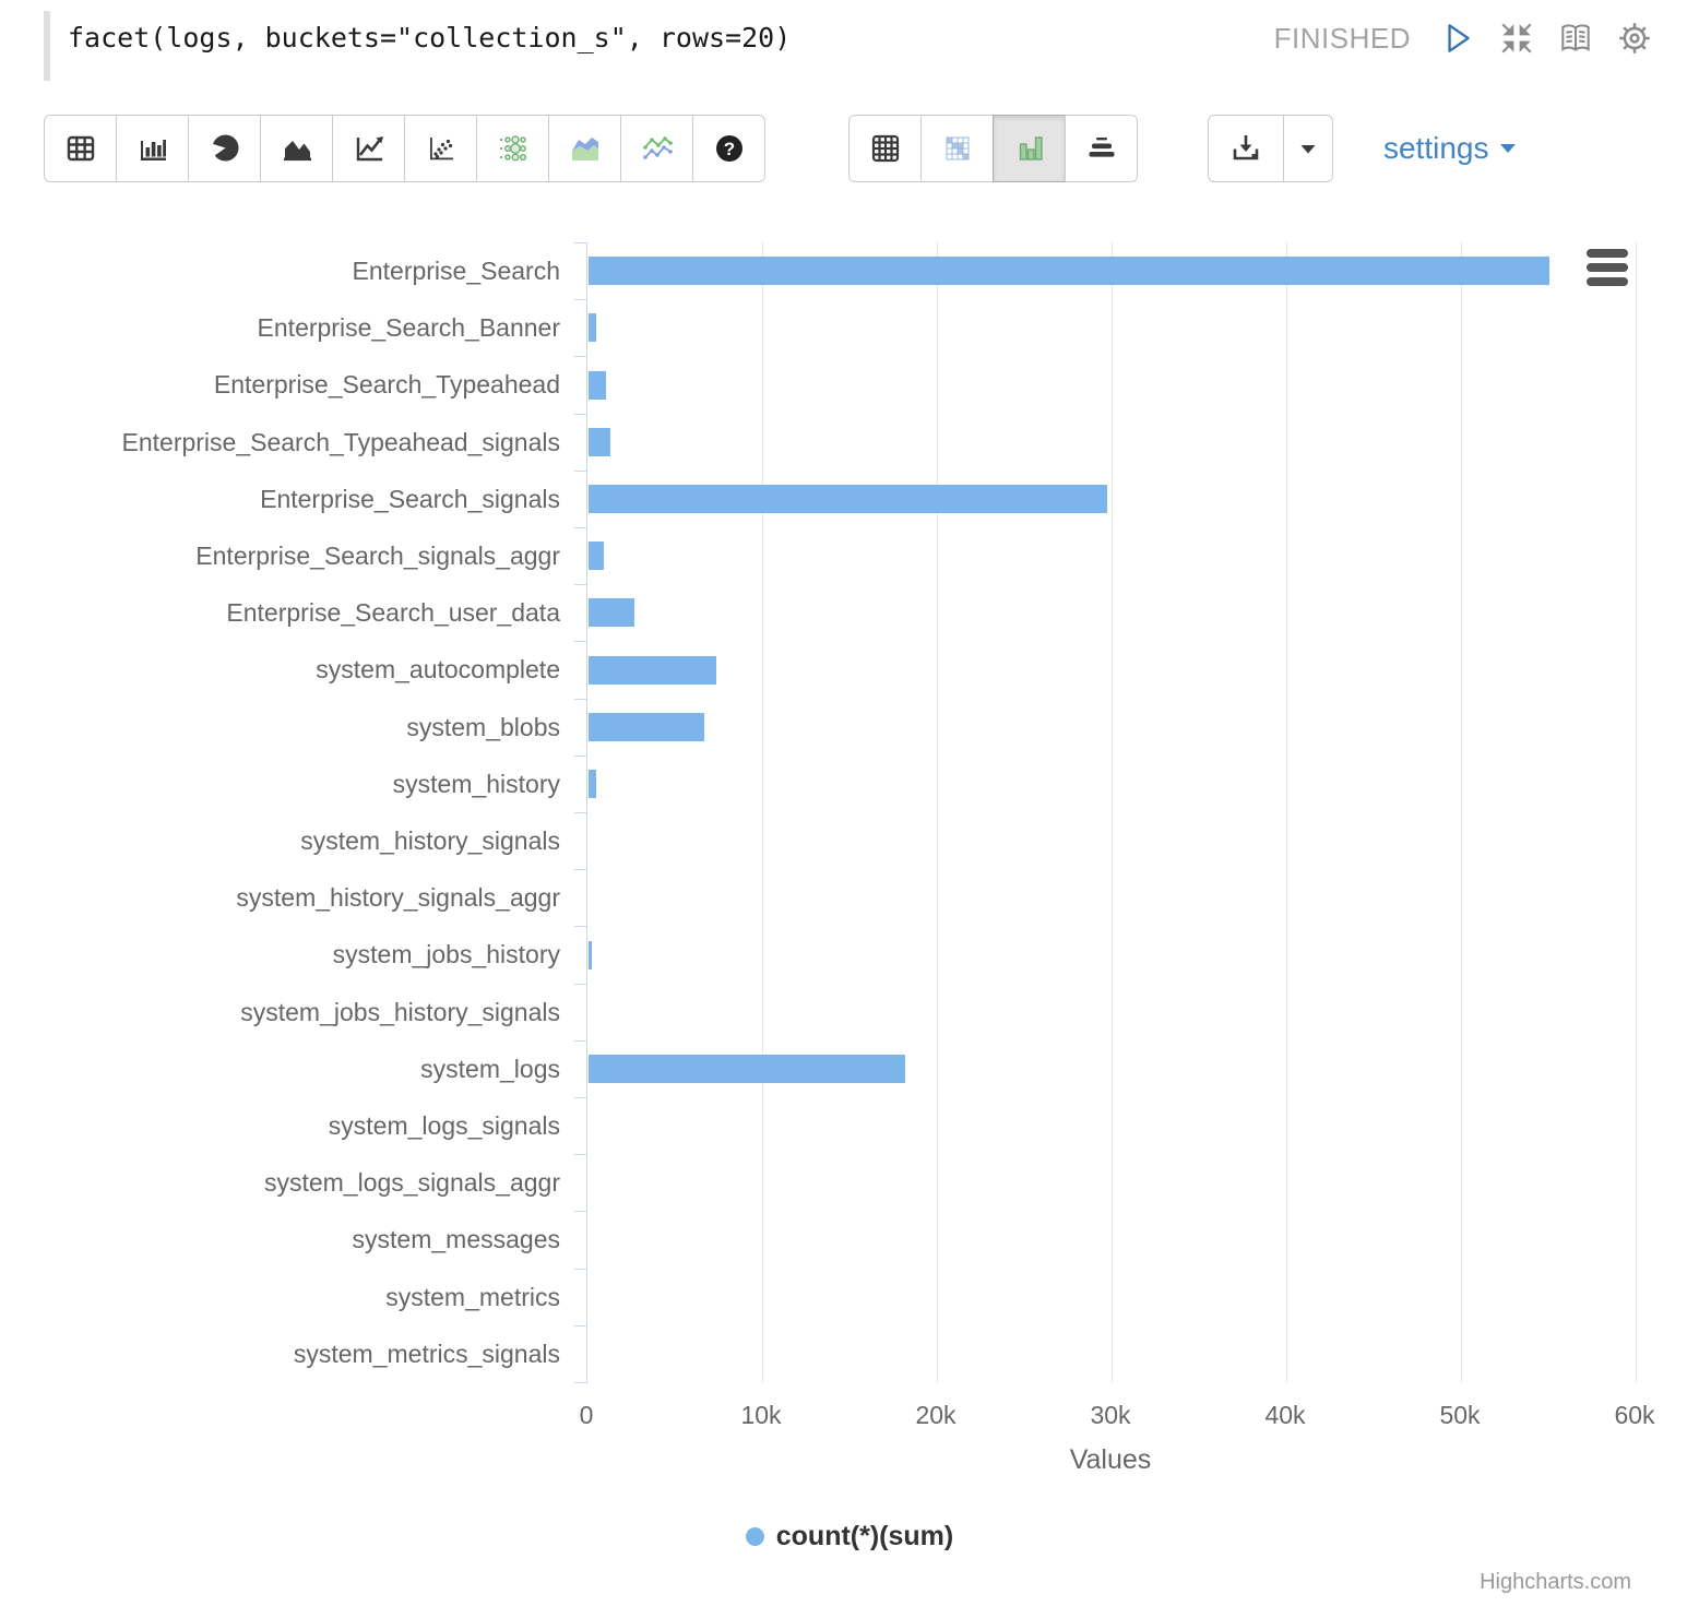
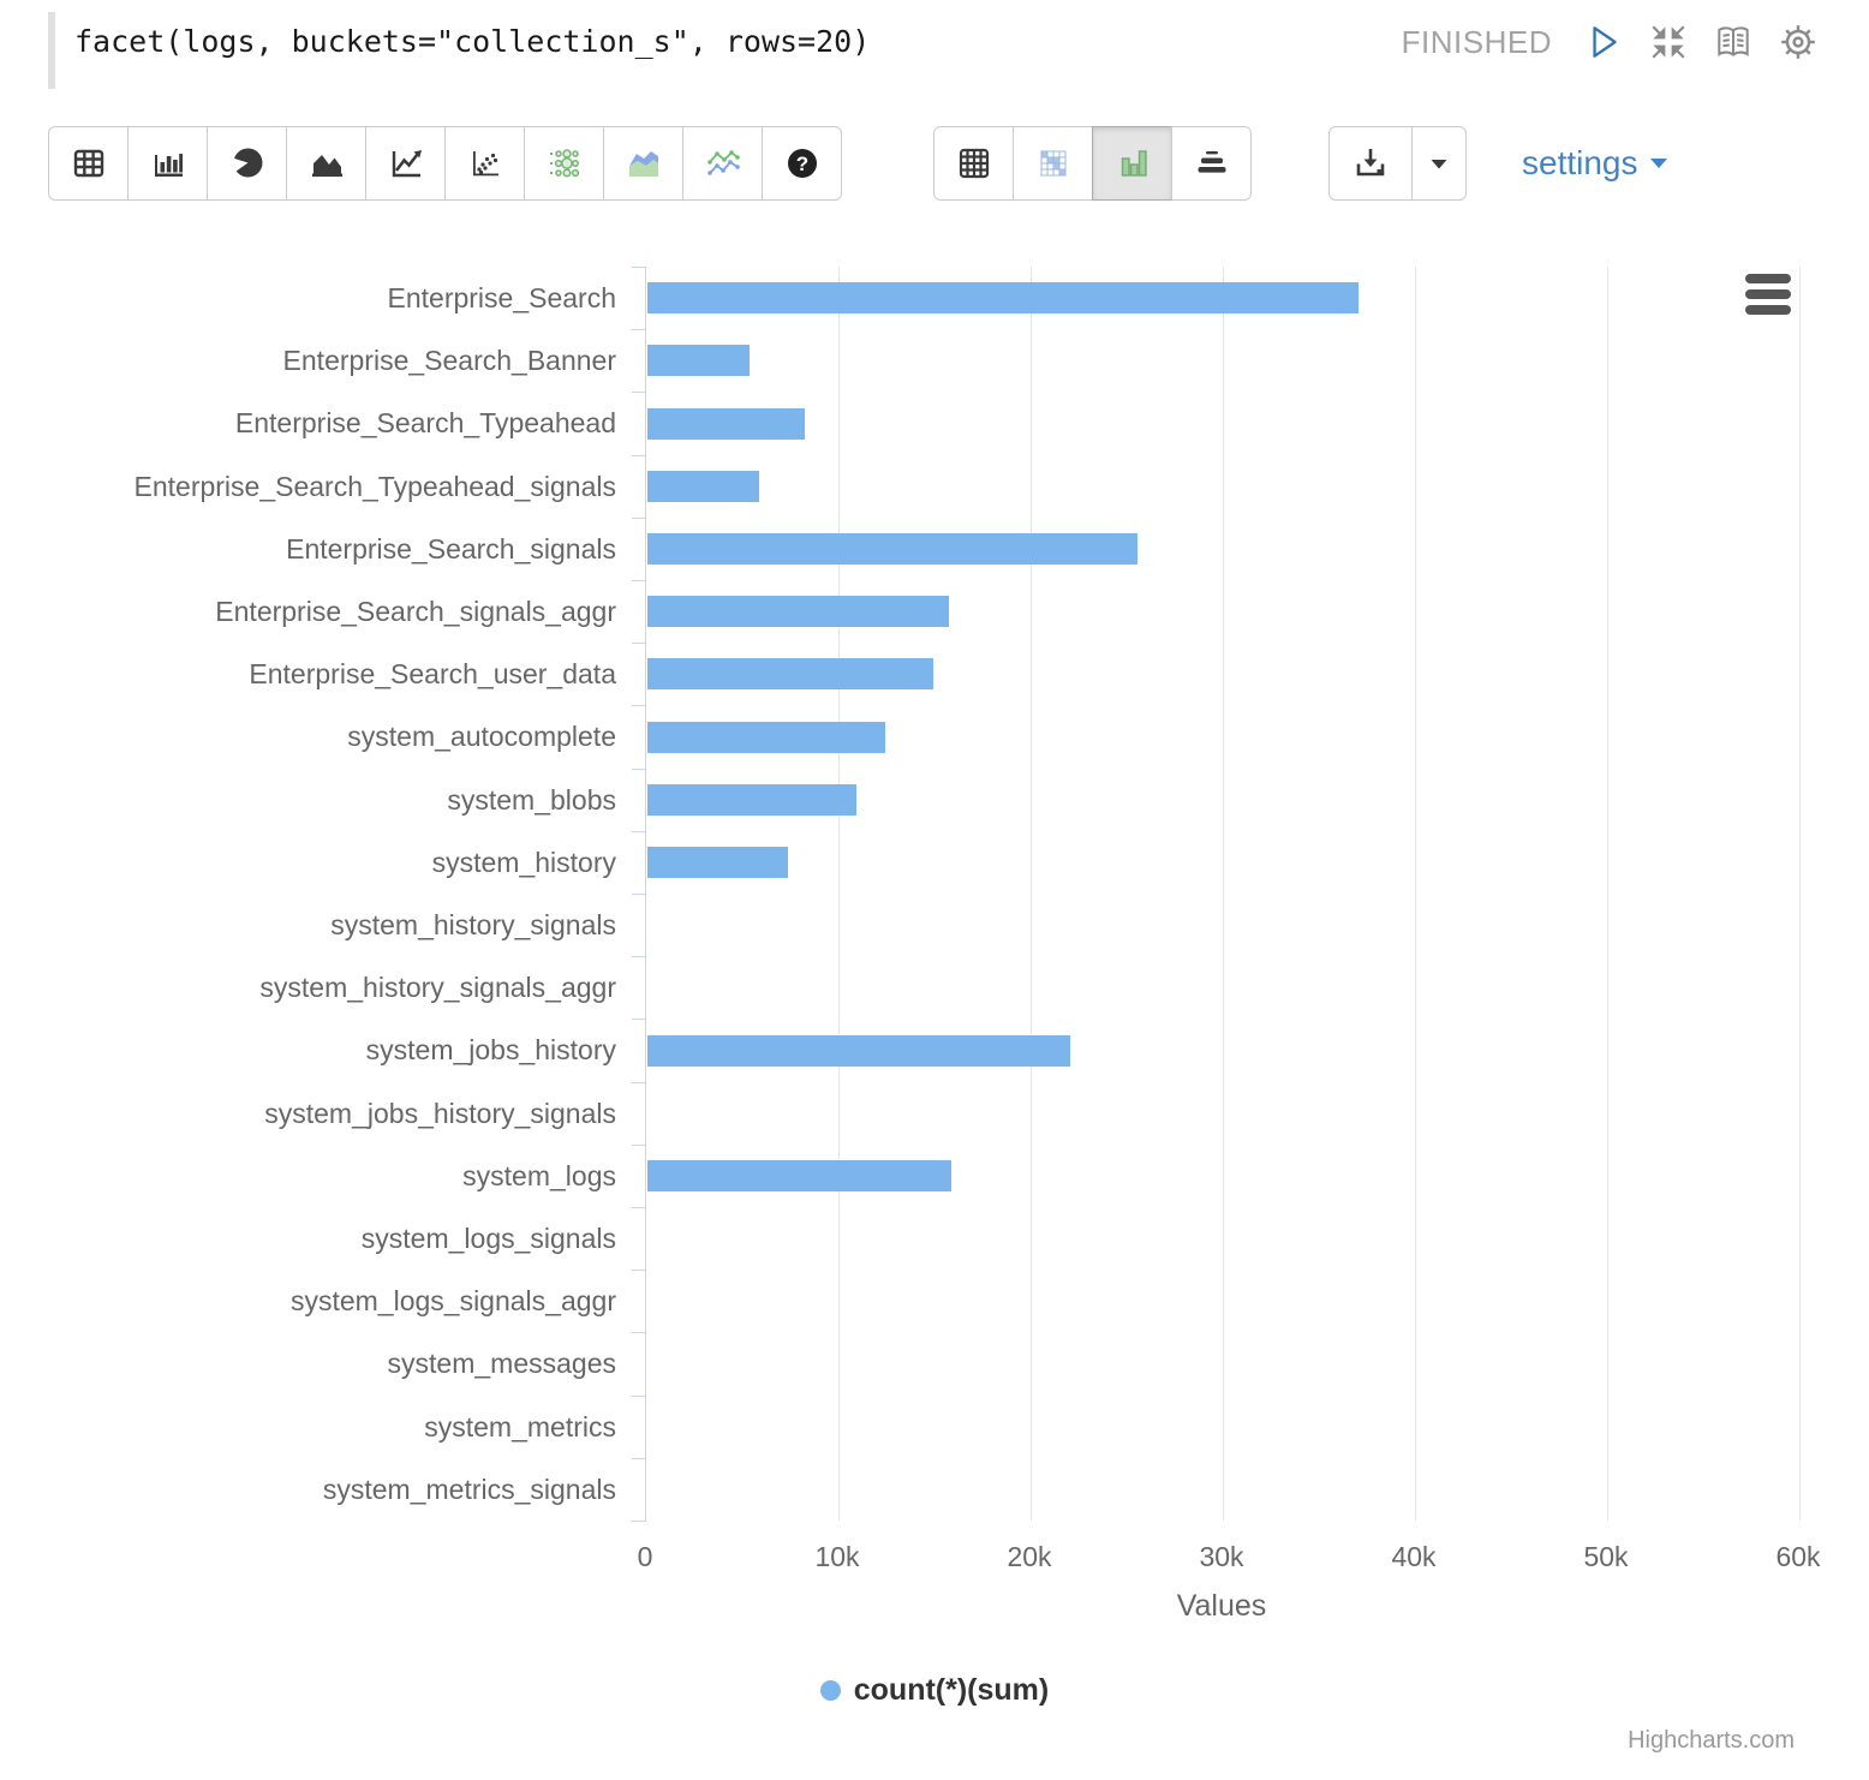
Enterprise_Search: 55.0k -> 37.0k
Enterprise_Search_Banner: 0.4k -> 5.3k
Enterprise_Search_Typeahead: 1.0k -> 8.2k
Enterprise_Search_Typeahead_signals: 1.2k -> 5.8k
Enterprise_Search_signals: 29.7k -> 25.5k
Enterprise_Search_signals_aggr: 0.9k -> 15.7k
Enterprise_Search_user_data: 2.6k -> 14.9k
system_autocomplete: 7.3k -> 12.4k
system_blobs: 6.6k -> 10.9k
system_history: 0.4k -> 7.3k
system_jobs_history: 0.2k -> 22.0k
system_logs: 18.1k -> 15.8k
